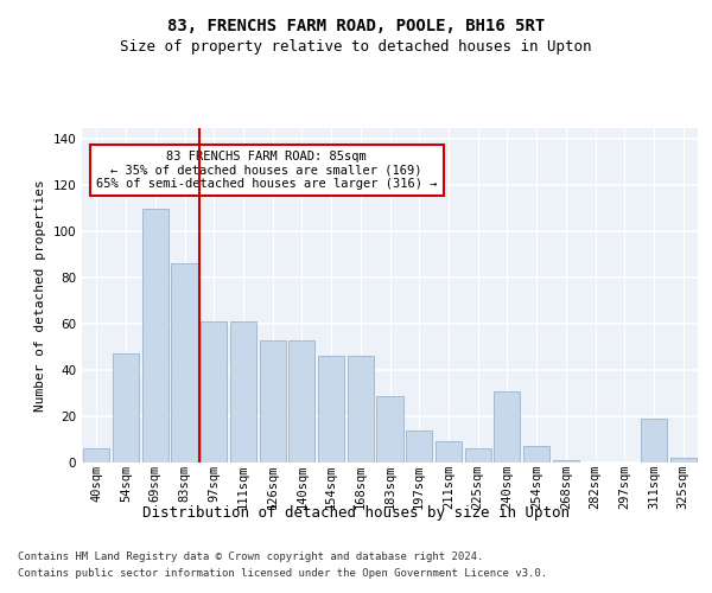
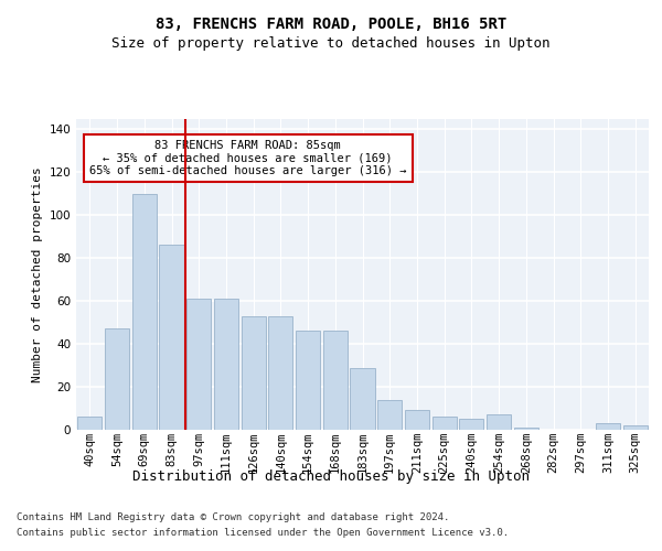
240sqm: 31 -> 5
311sqm: 19 -> 3
